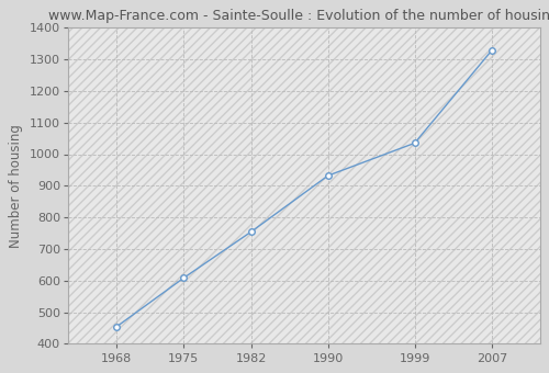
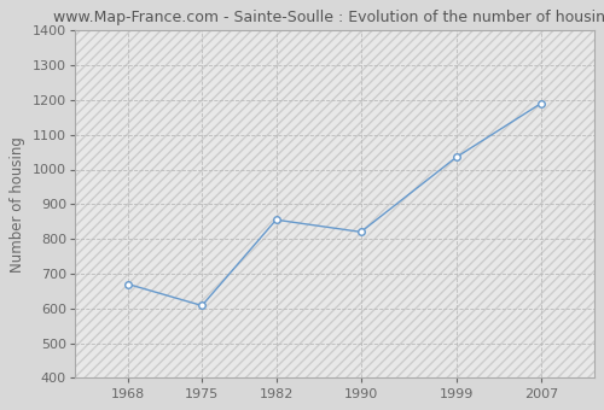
1968: 453 -> 670
1982: 754 -> 855
1990: 932 -> 820
2007: 1328 -> 1190
